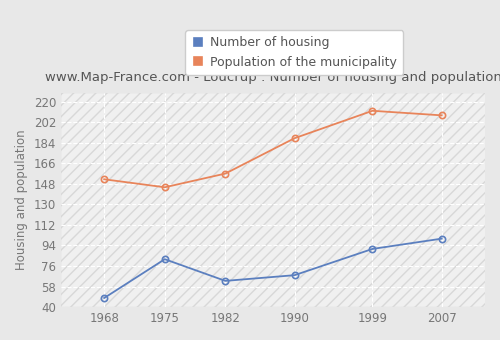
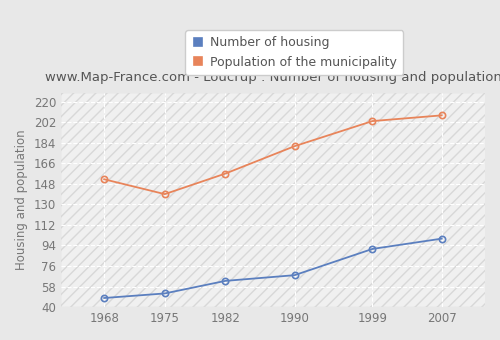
Number of housing/1975: 82 -> 52
Population of the municipality/1975: 145 -> 139
Population of the municipality/1990: 188 -> 181
Population of the municipality/1999: 212 -> 203
